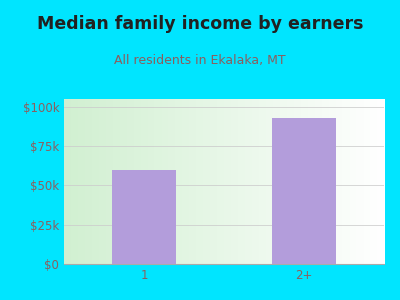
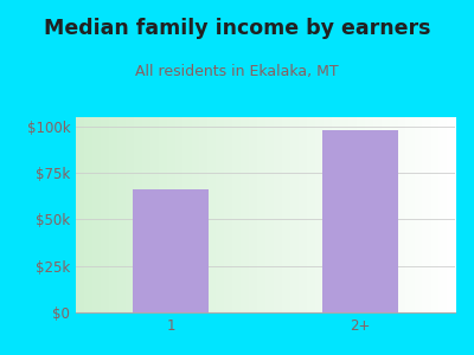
1: $60k -> $66k
2+: $93k -> $98k
